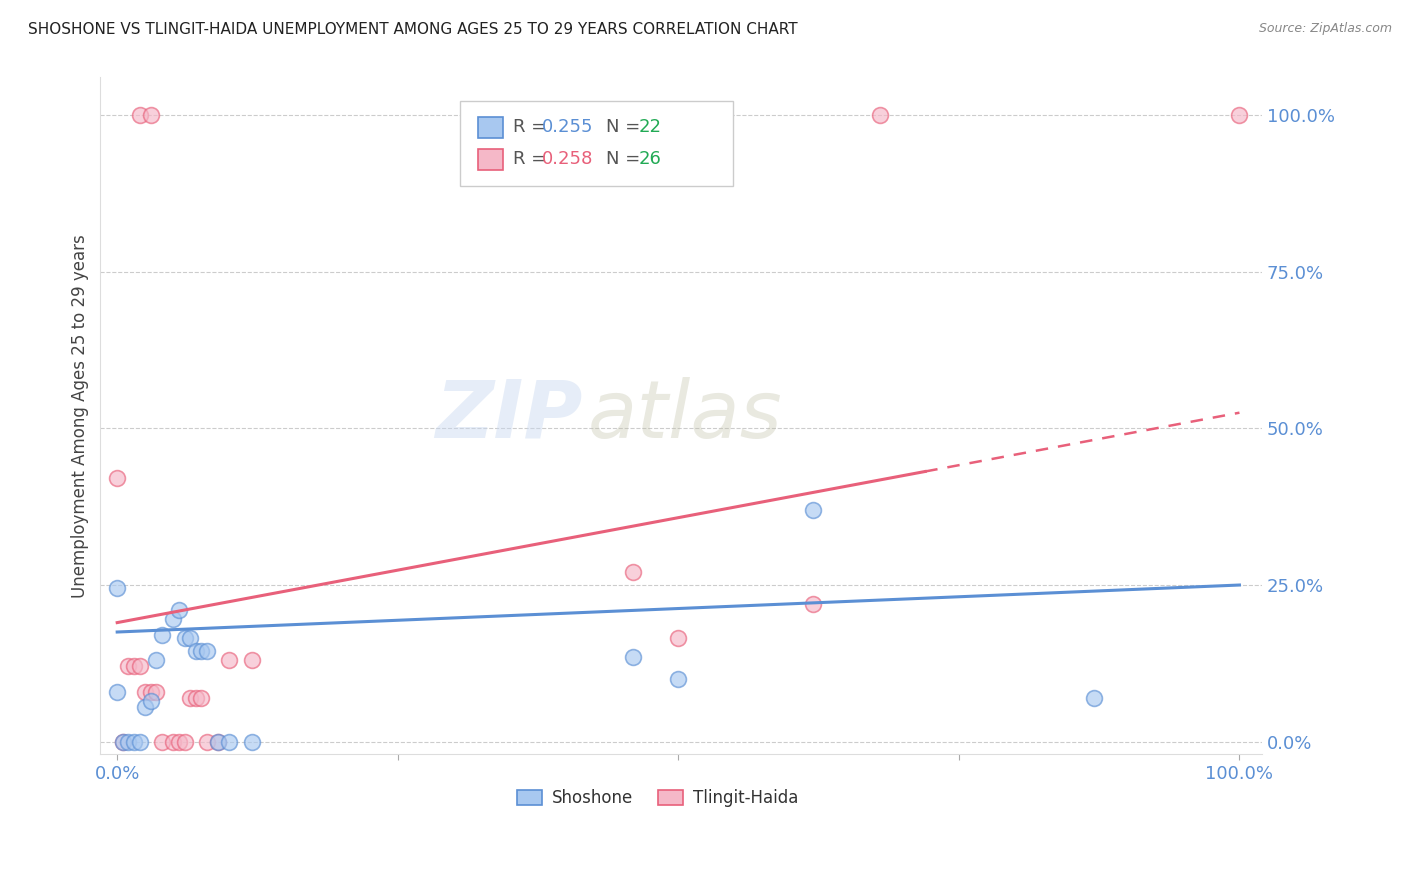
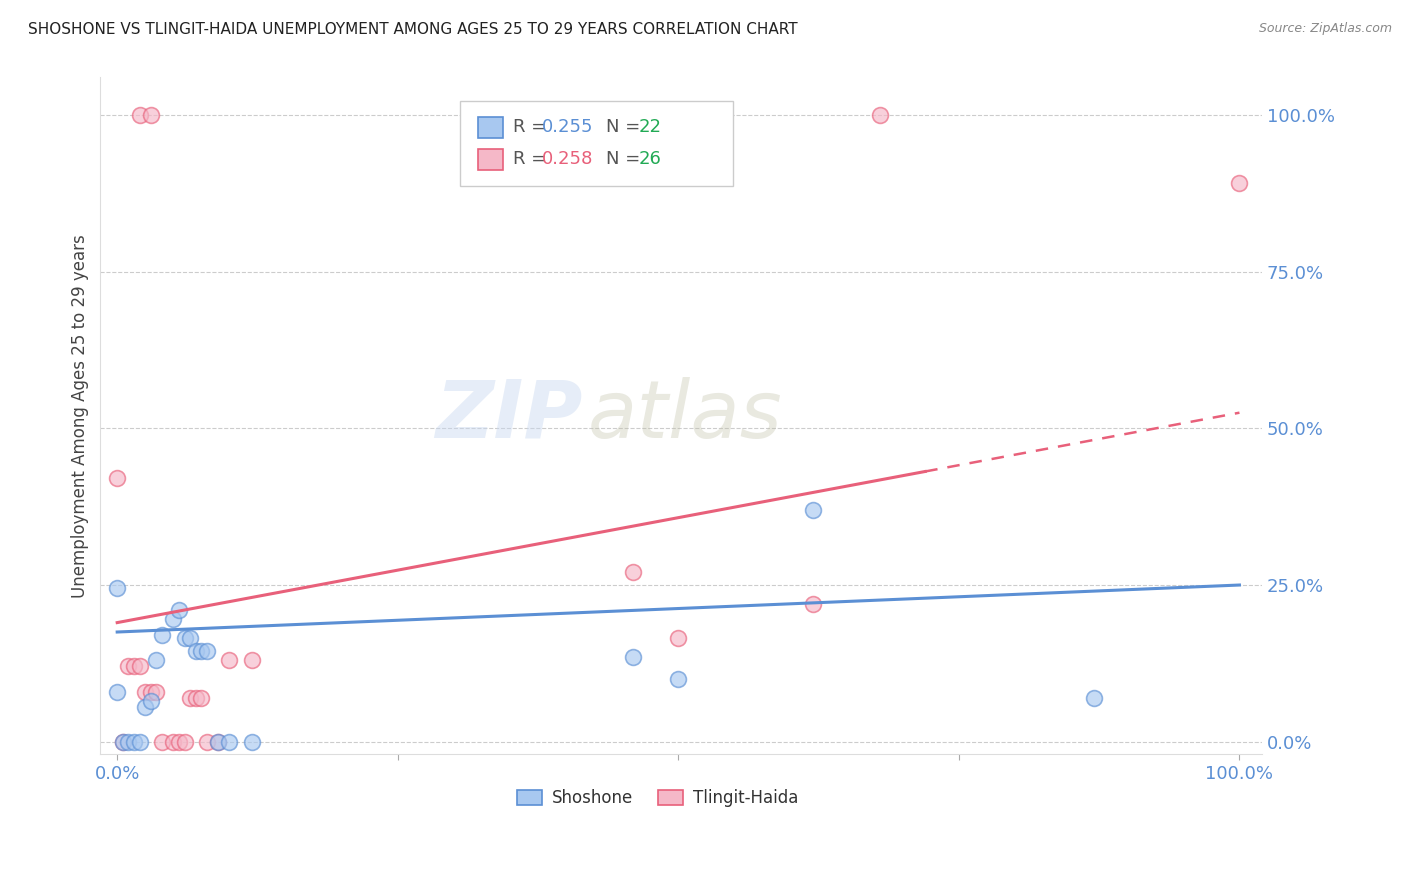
Tlingit-Haida/100.0%: 100.0% -> 89.2%
